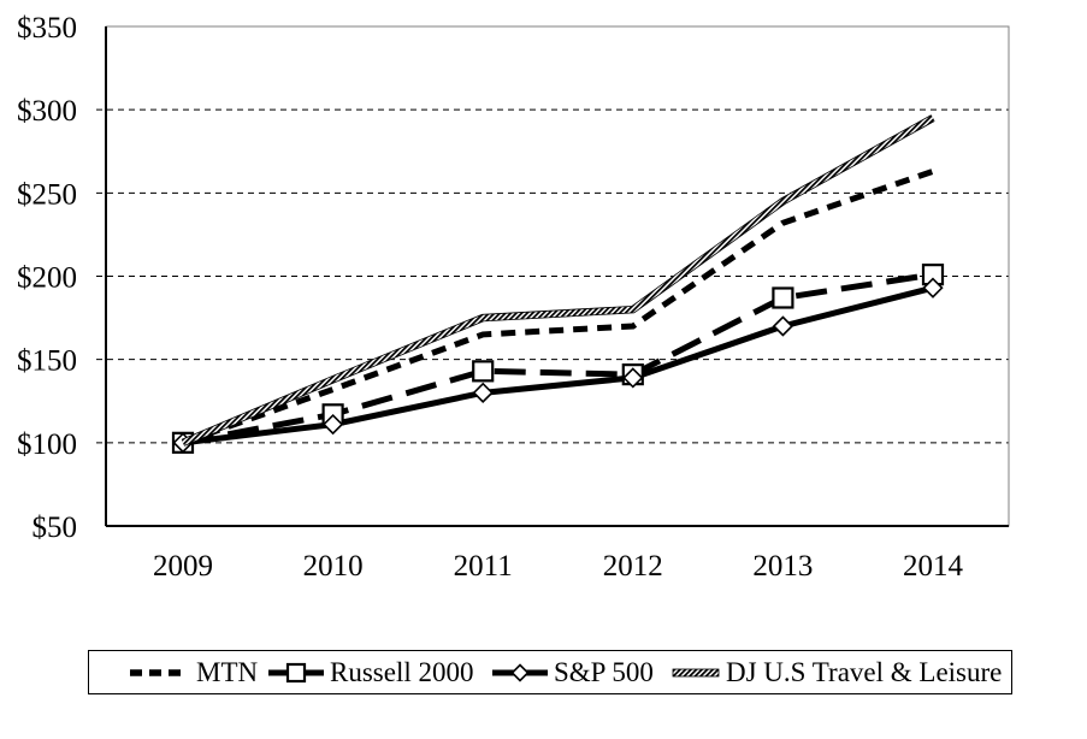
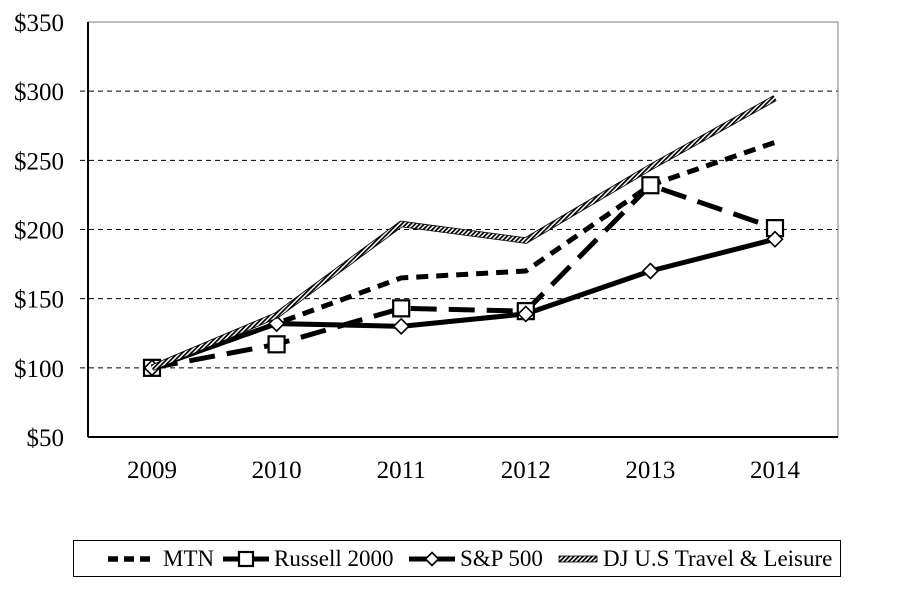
S&P 500/2010: $111 -> $132
DJ U.S Travel & Leisure/2011: $175 -> $204
DJ U.S Travel & Leisure/2012: $180 -> $192
Russell 2000/2013: $187 -> $232
